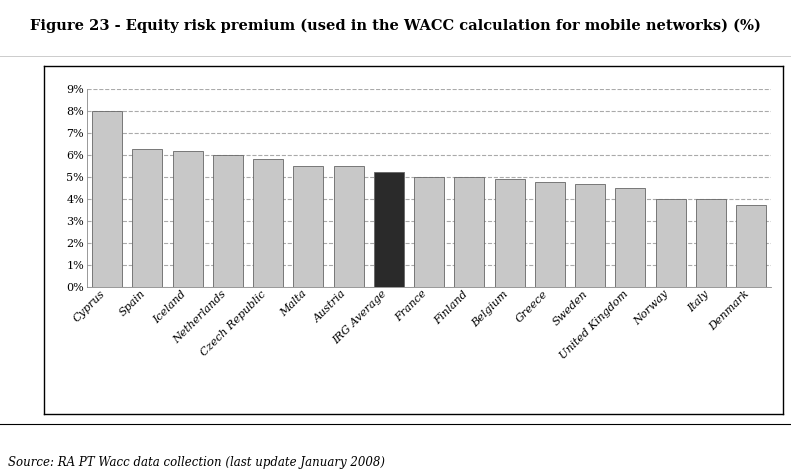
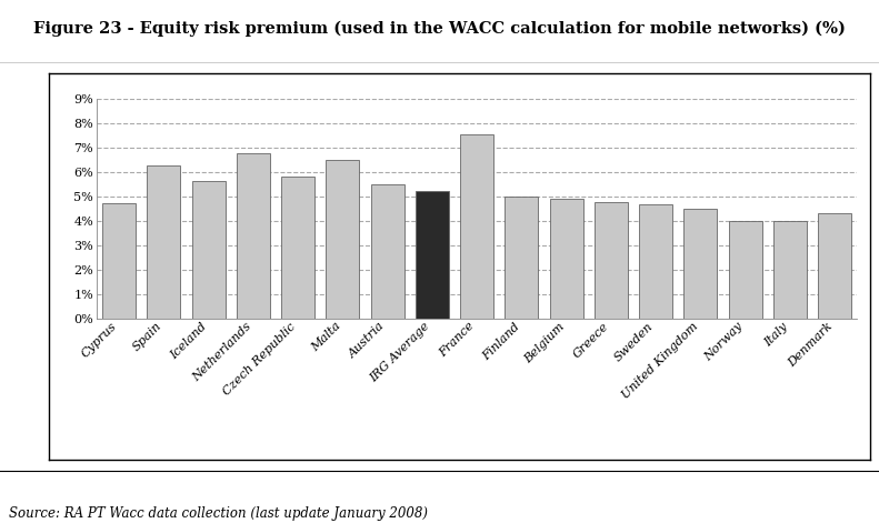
Cyprus: 8.00% -> 4.75%
Iceland: 6.20% -> 5.65%
Netherlands: 6.00% -> 6.80%
Malta: 5.50% -> 6.50%
France: 5.00% -> 7.55%
Denmark: 3.75% -> 4.35%
